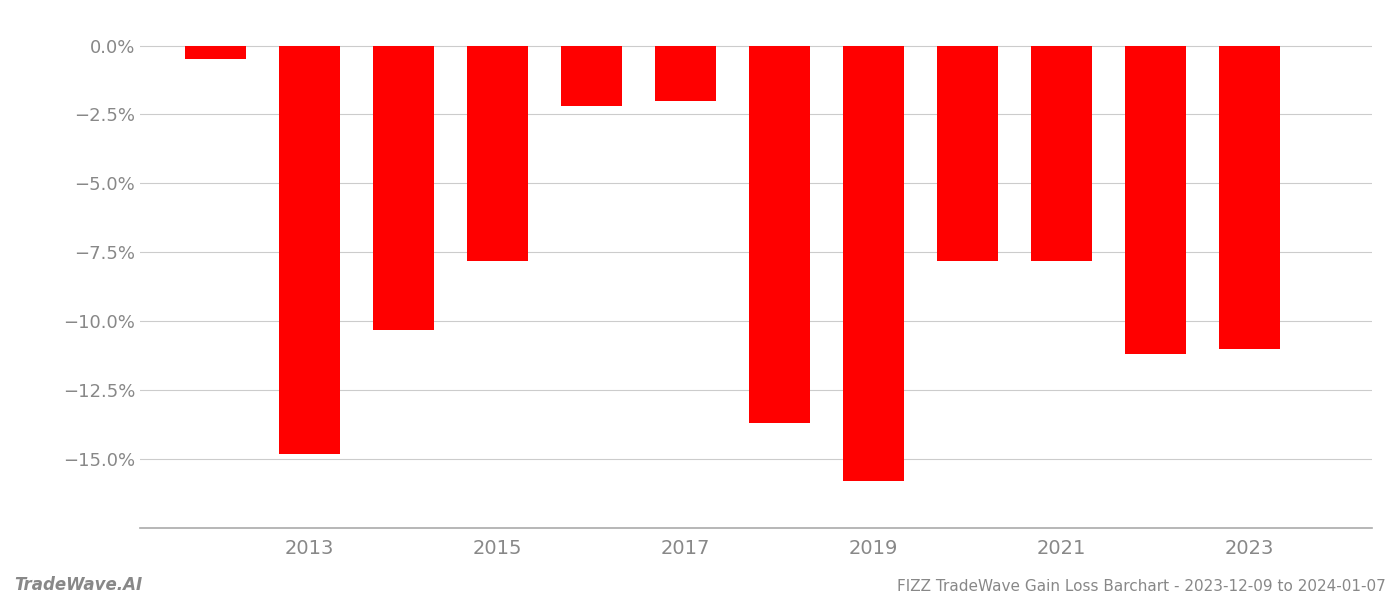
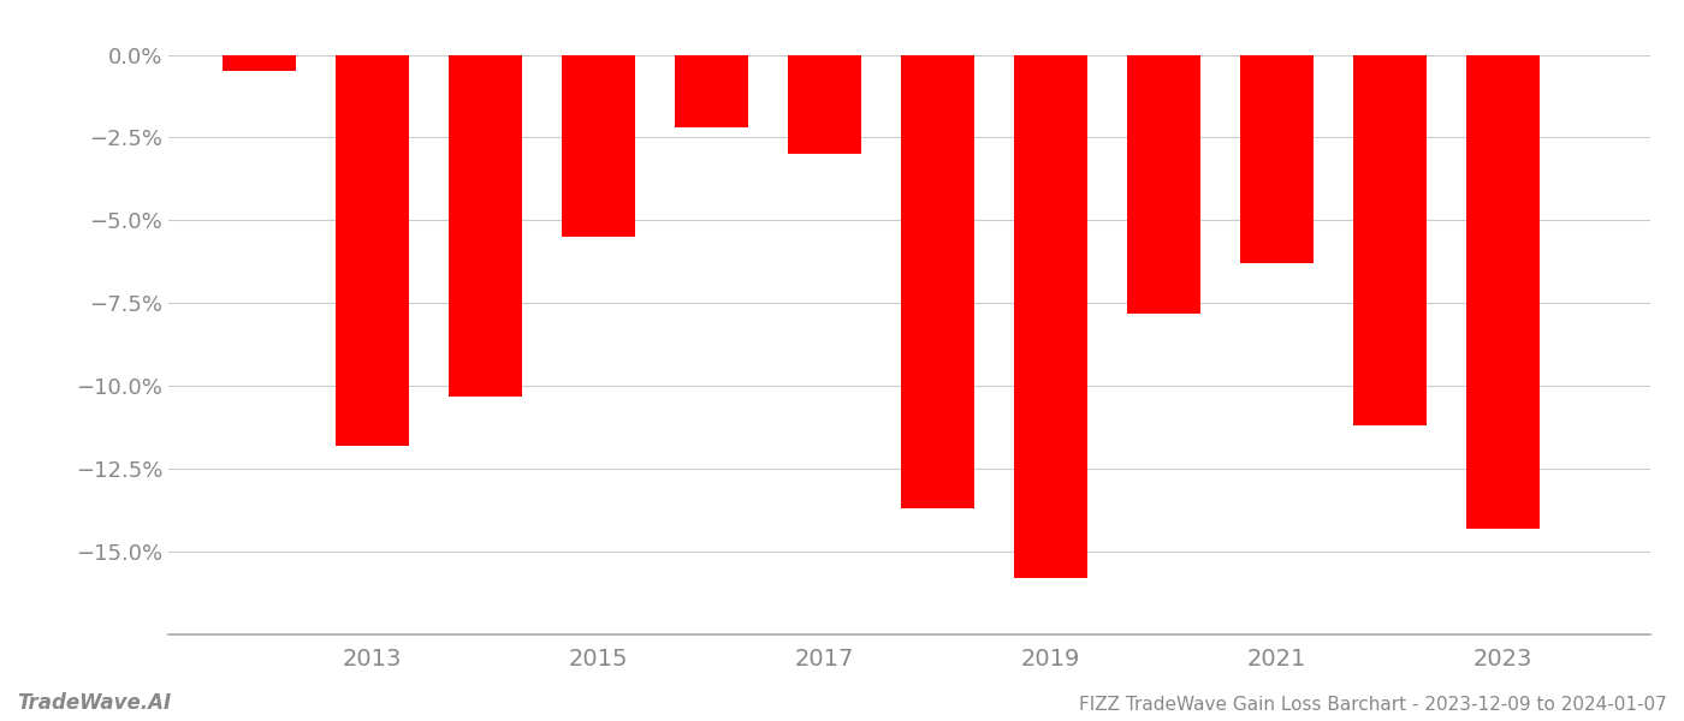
2013: -14.8% -> -11.8%
2015: -7.8% -> -5.5%
2017: -2.0% -> -3.0%
2021: -7.8% -> -6.3%
2023: -11.0% -> -14.3%
